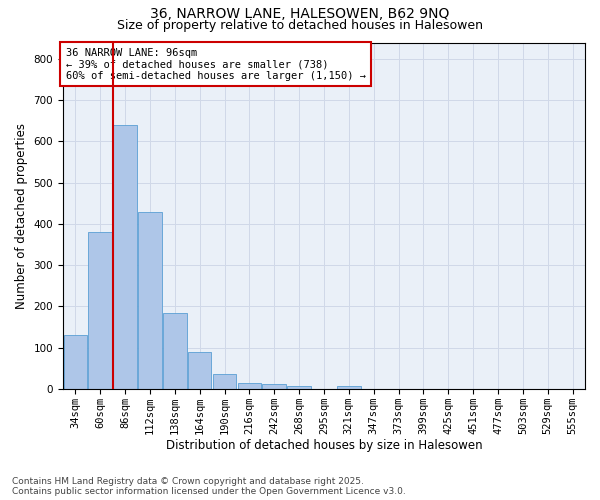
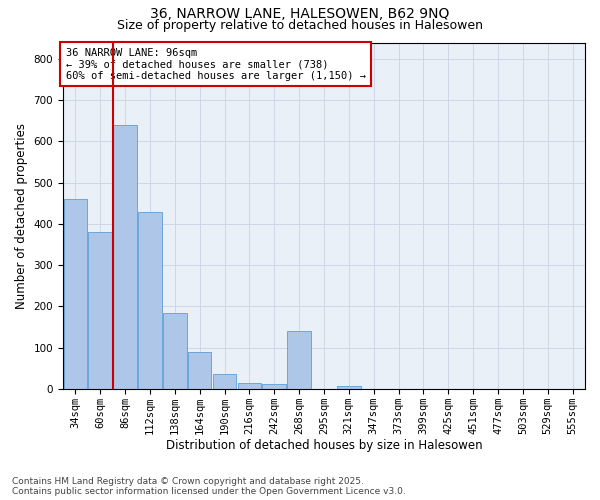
34sqm: 130 -> 460
268sqm: 6 -> 140
